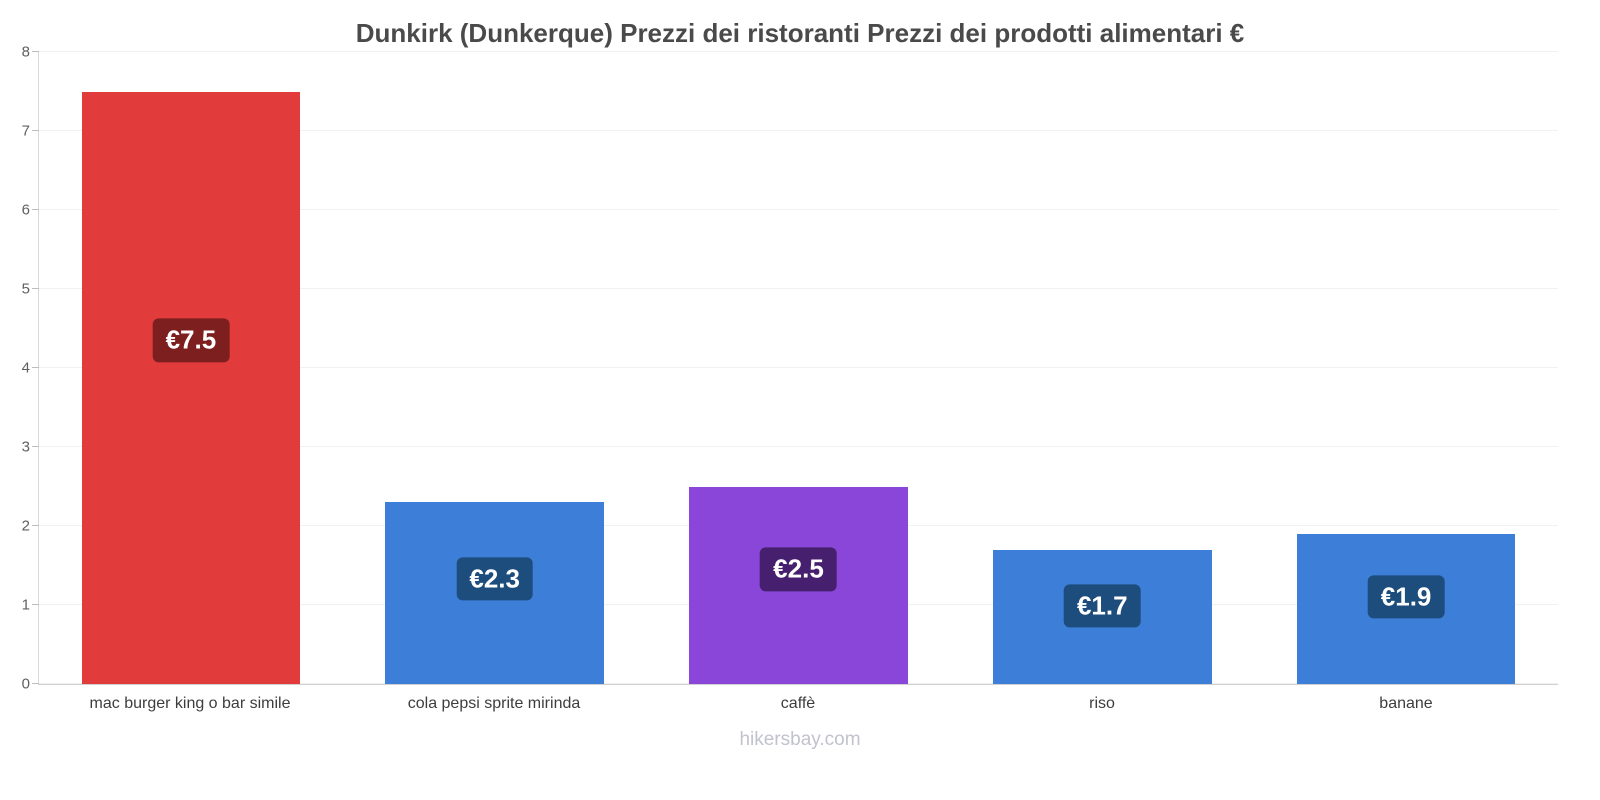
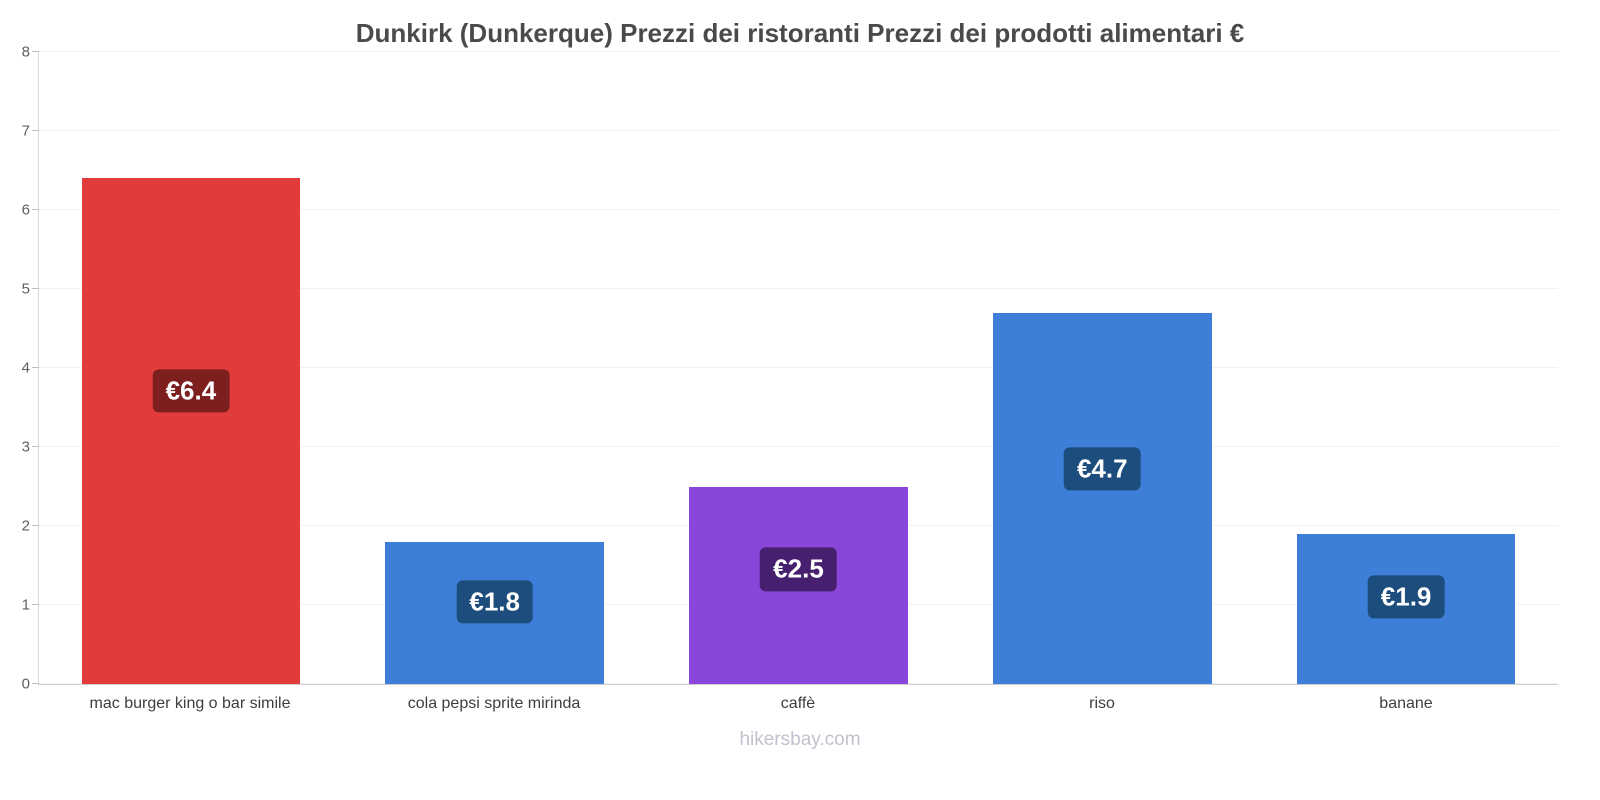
mac burger king o bar simile: €7.5 -> €6.4
cola pepsi sprite mirinda: €2.3 -> €1.8
riso: €1.7 -> €4.7
